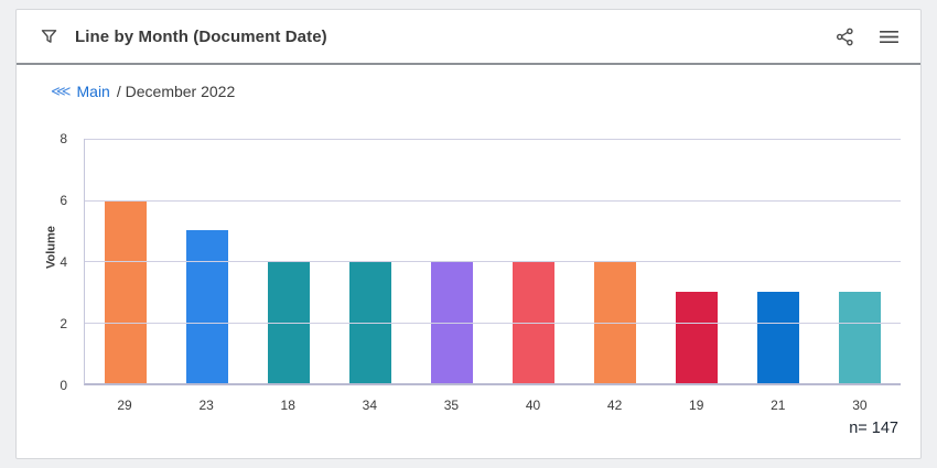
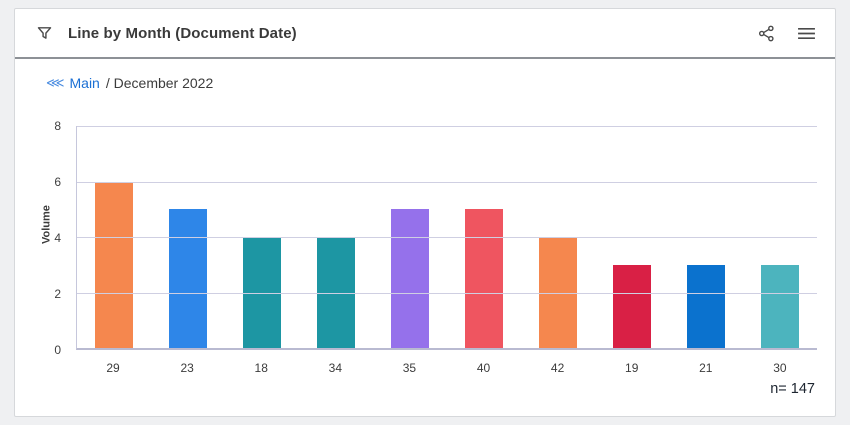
35: 4 -> 5
40: 4 -> 5
